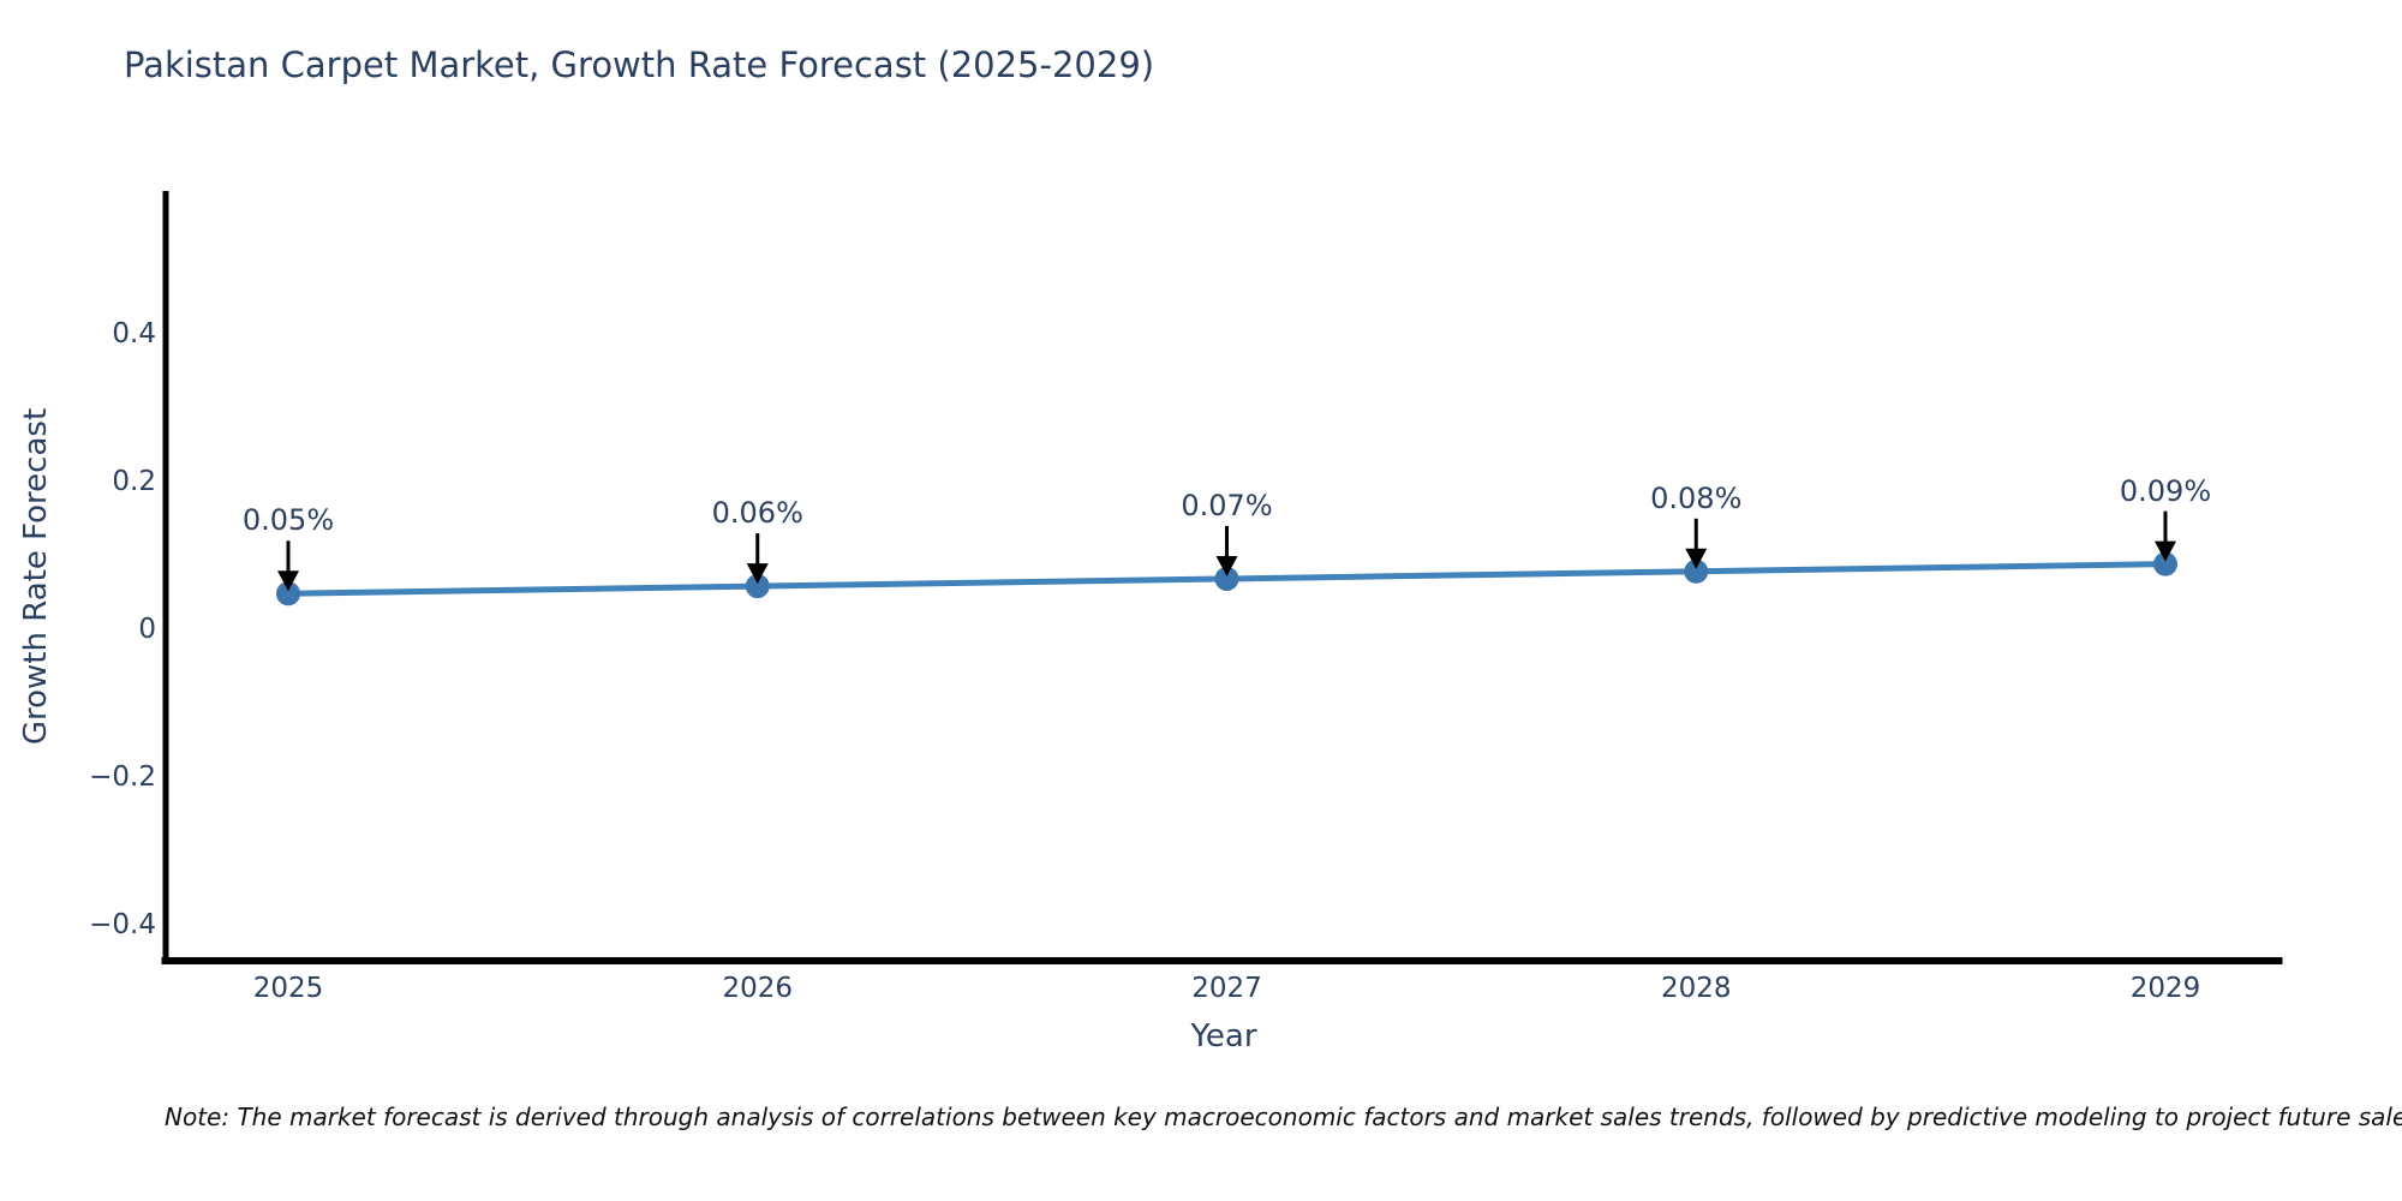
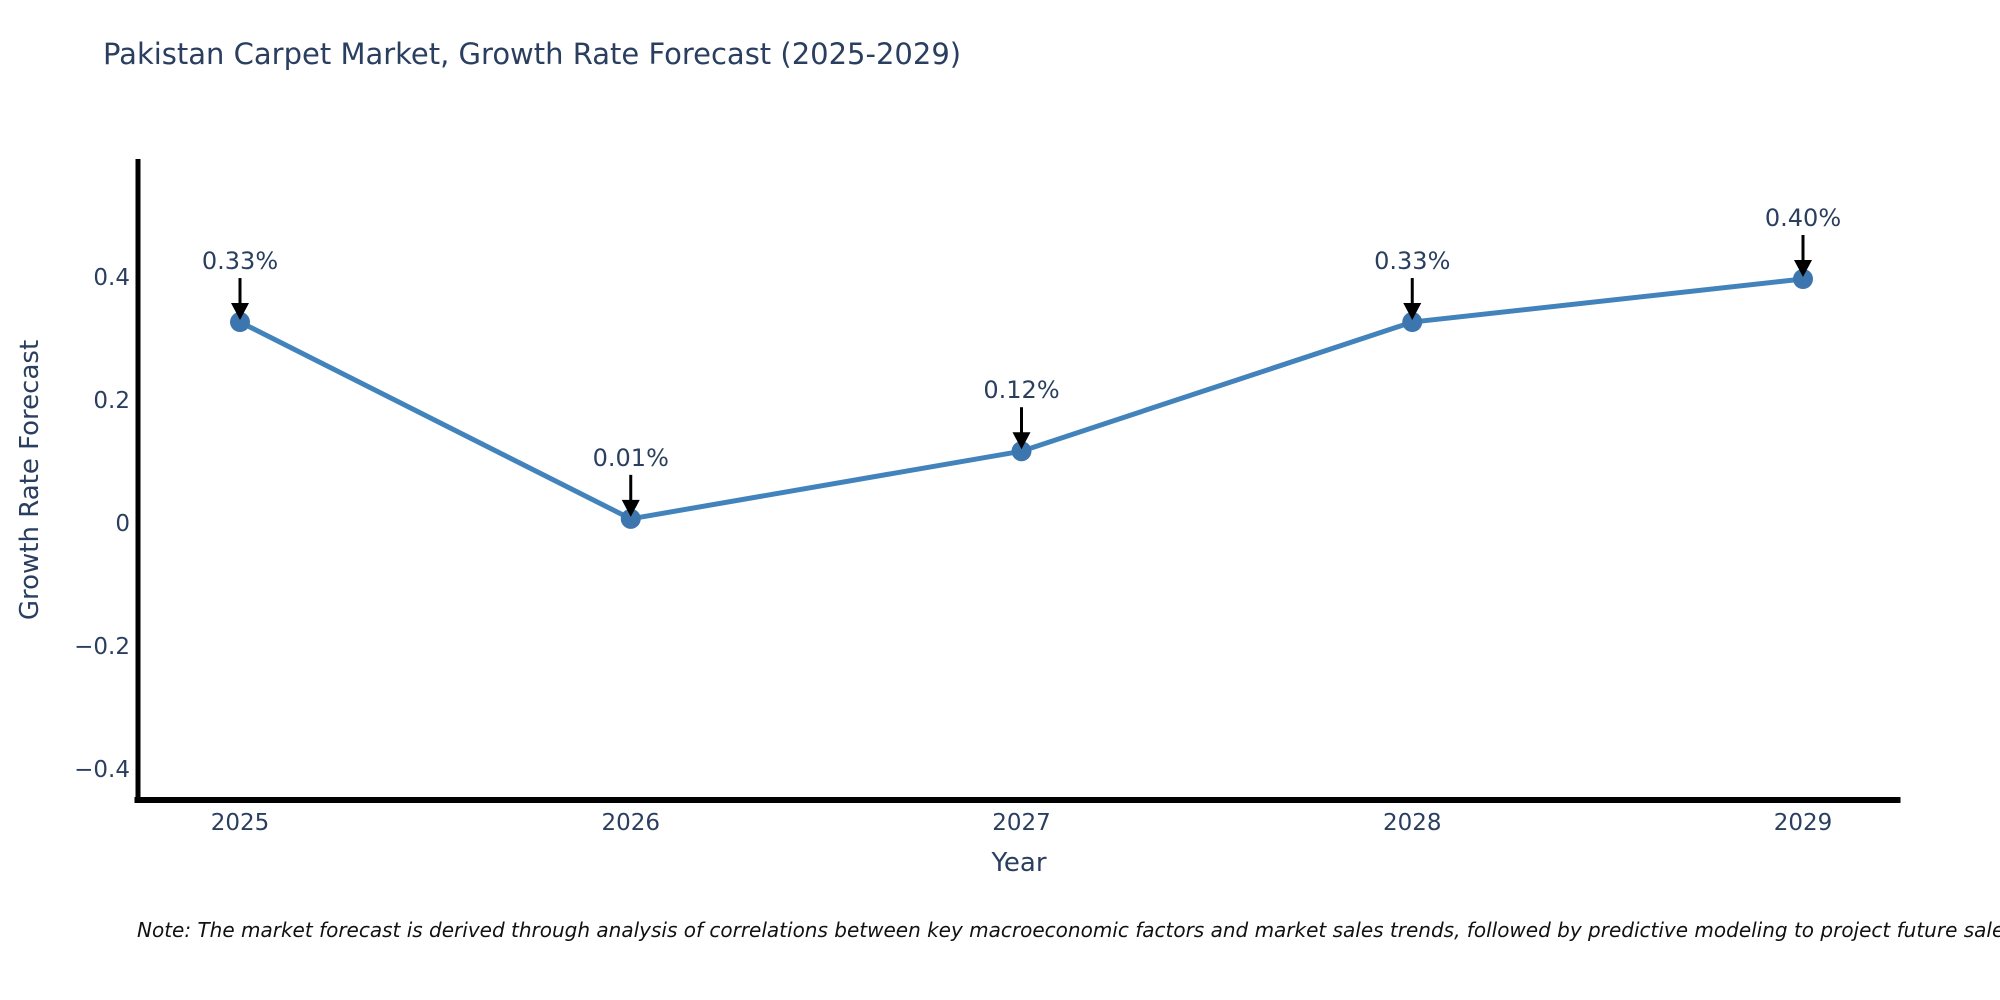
2025: 0.05% -> 0.33%
2026: 0.06% -> 0.01%
2027: 0.07% -> 0.12%
2028: 0.08% -> 0.33%
2029: 0.09% -> 0.40%
